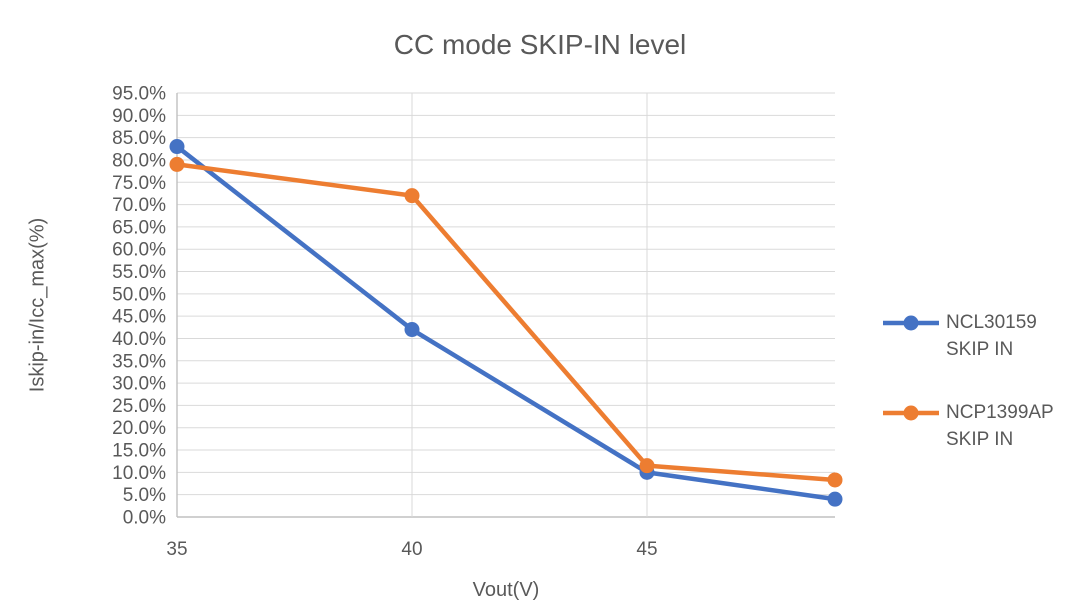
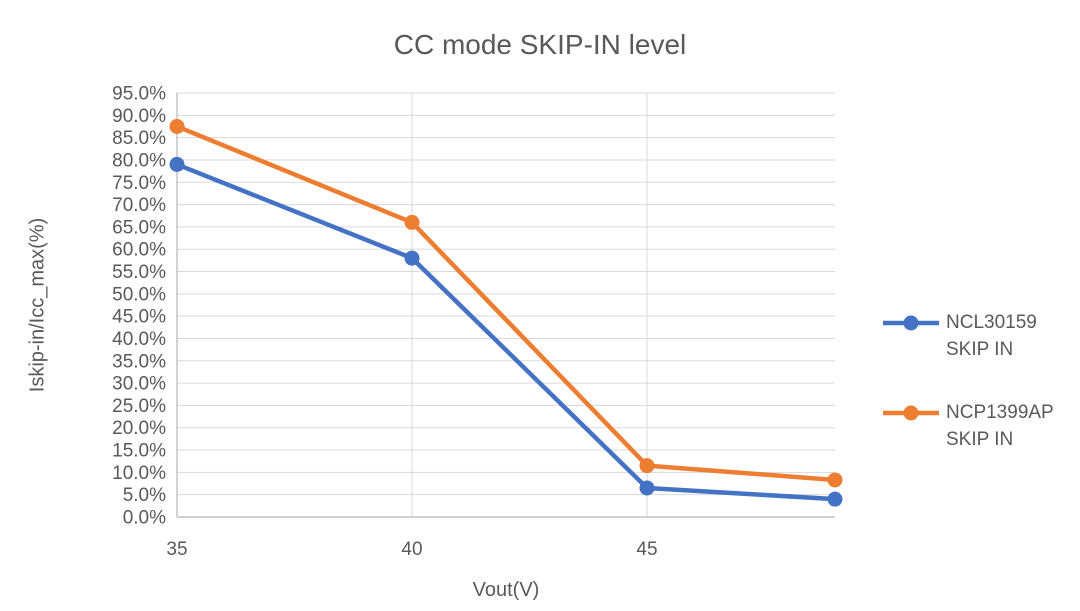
NCL30159 SKIP IN/35: 83% -> 79%
NCP1399AP SKIP IN/35: 79% -> 88%
NCL30159 SKIP IN/40: 42% -> 58%
NCP1399AP SKIP IN/40: 72% -> 66%
NCL30159 SKIP IN/45: 10% -> 6%
